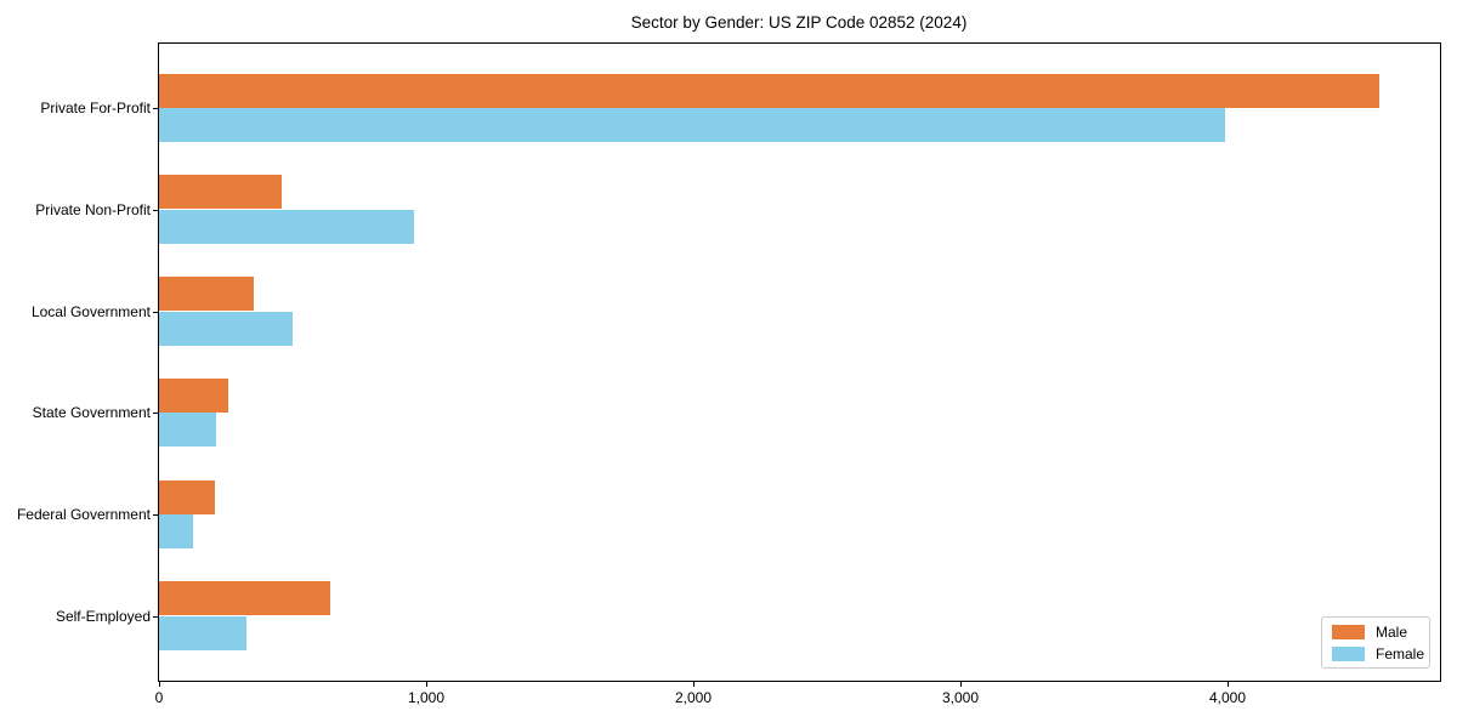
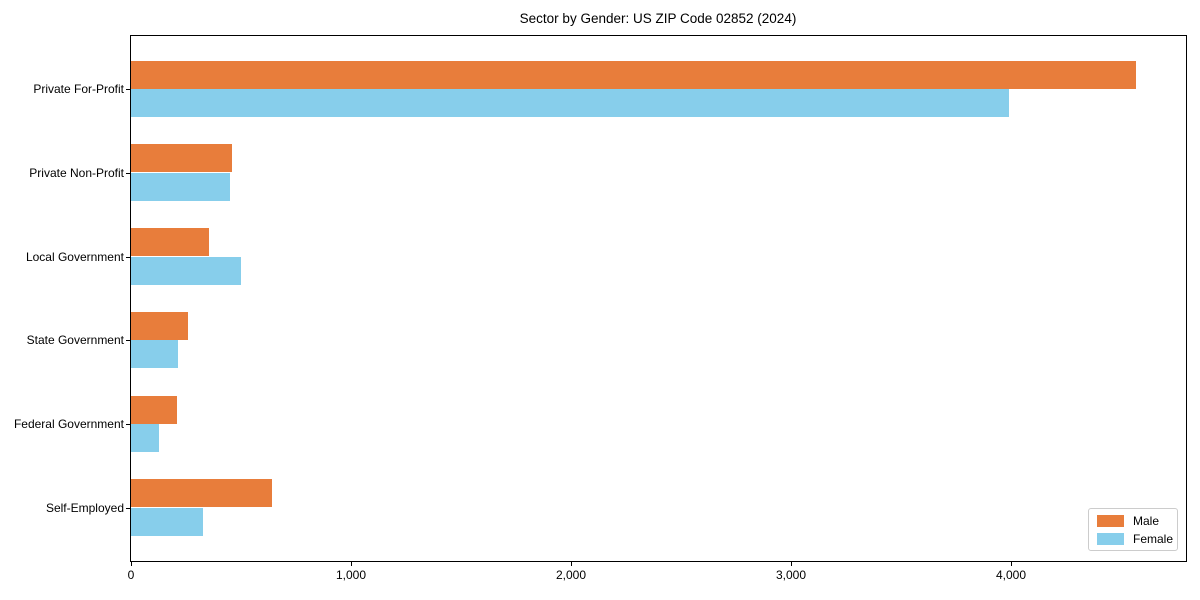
Female/Private Non-Profit: 960 -> 450
